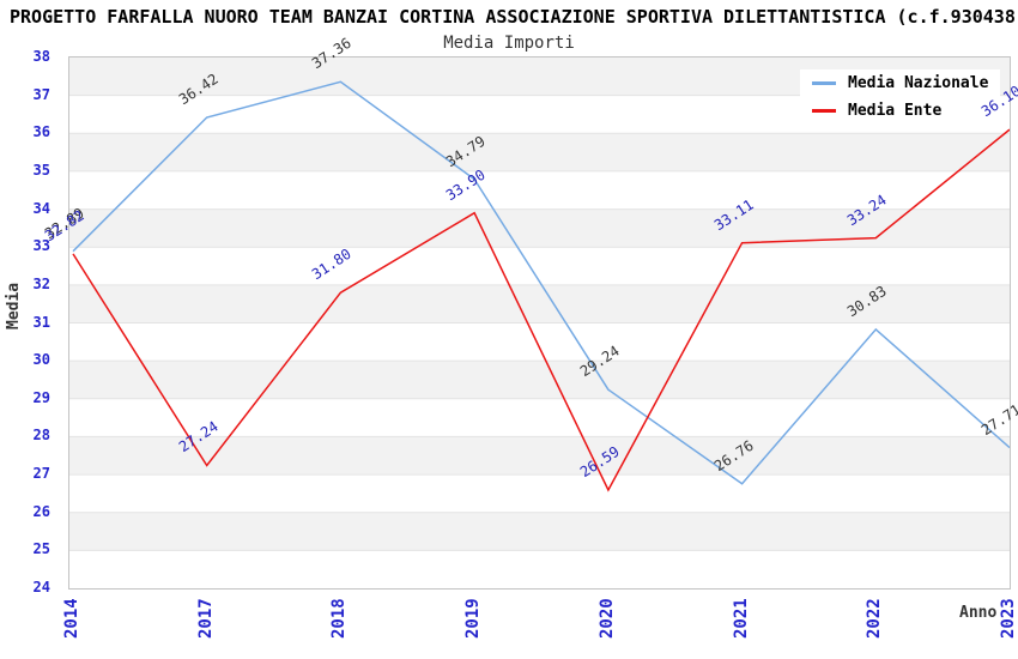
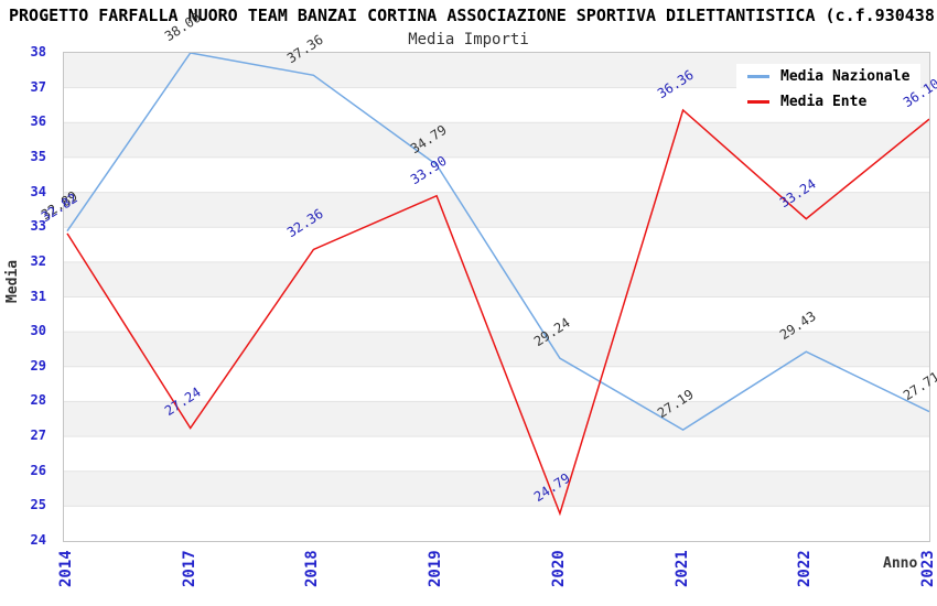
Media Nazionale/2017: 36.42 -> 38.00
Media Ente/2018: 31.80 -> 32.36
Media Ente/2020: 26.59 -> 24.79
Media Nazionale/2021: 26.76 -> 27.19
Media Ente/2021: 33.11 -> 36.36
Media Nazionale/2022: 30.83 -> 29.43
